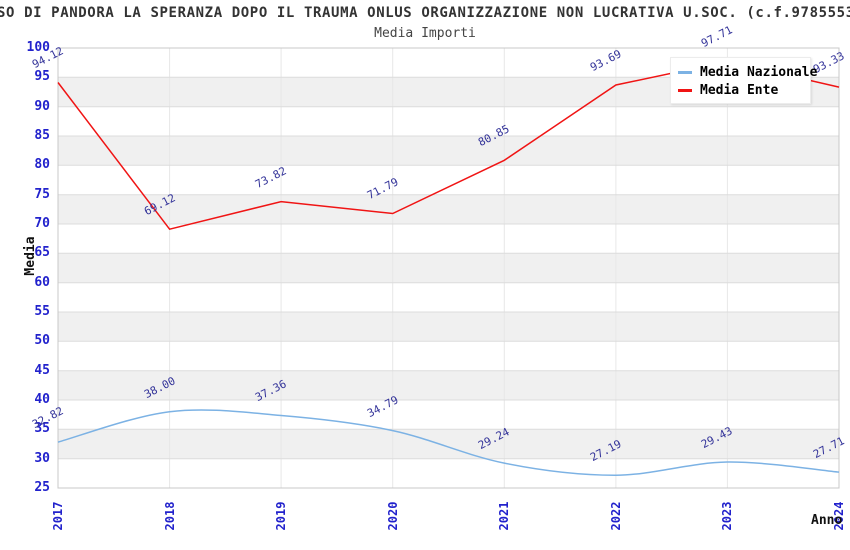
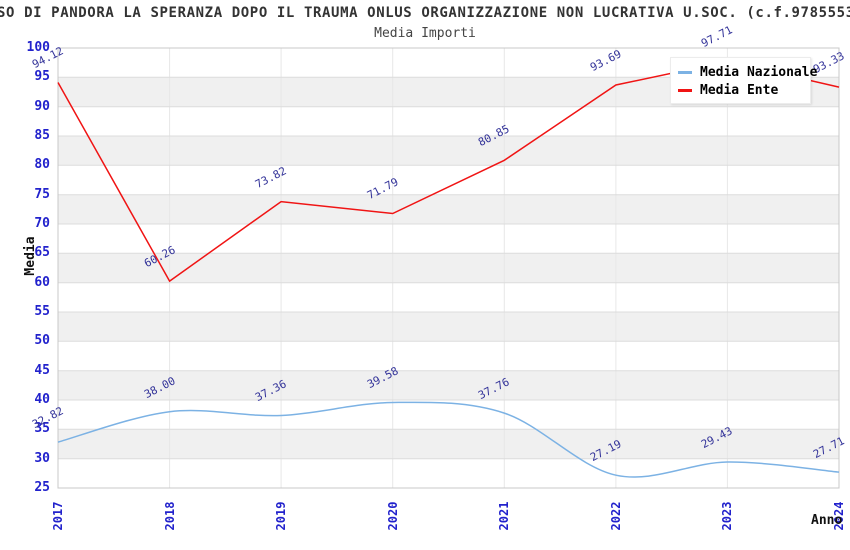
Media Ente/2018: 69.12 -> 60.26
Media Nazionale/2020: 34.79 -> 39.58
Media Nazionale/2021: 29.24 -> 37.76
